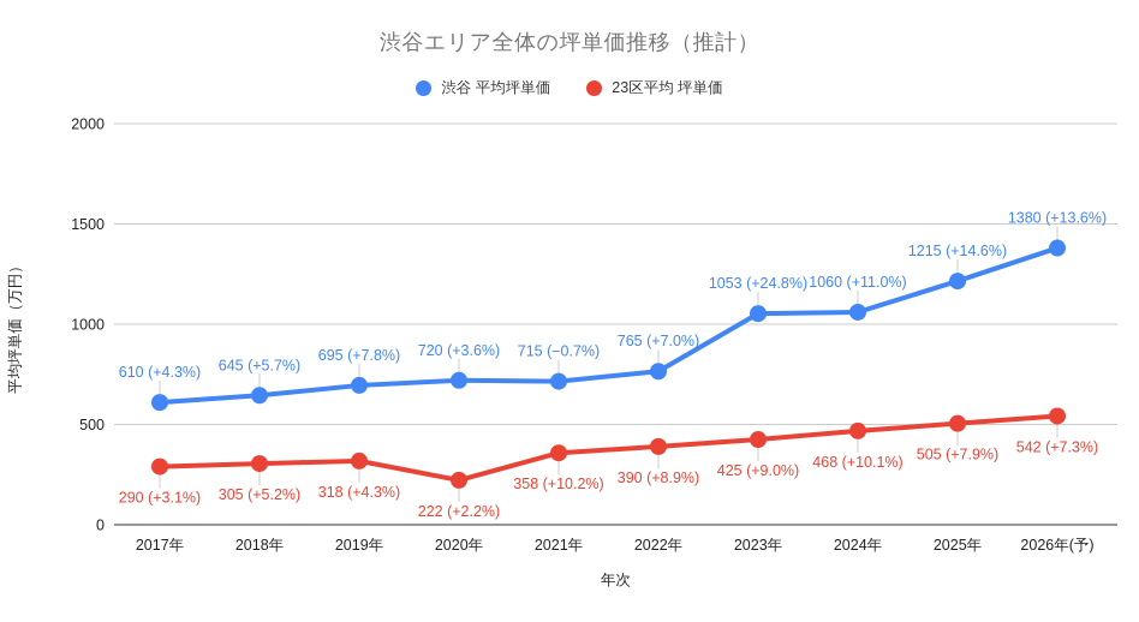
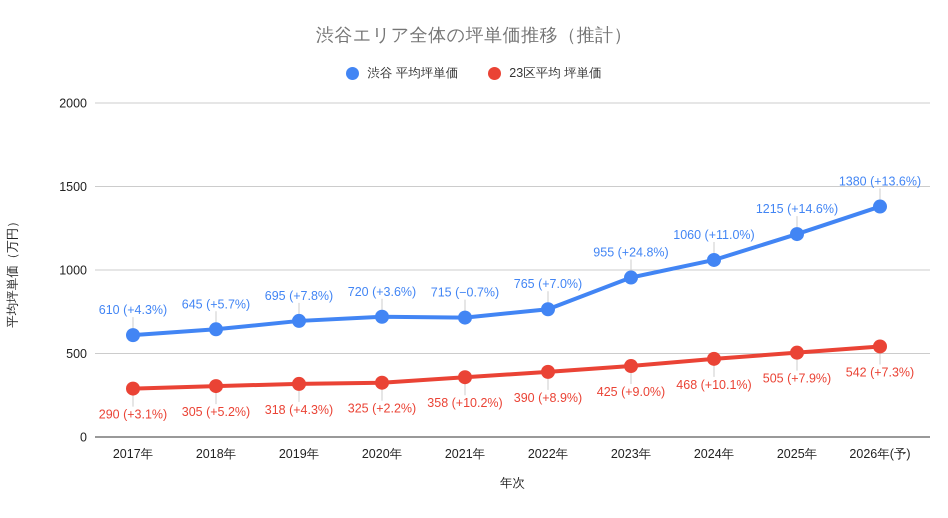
23区平均 坪単価/2020年: 222 -> 325
渋谷 平均坪単価/2023年: 1053 -> 955
